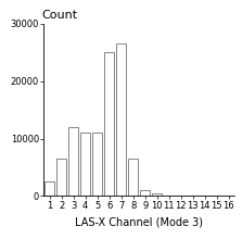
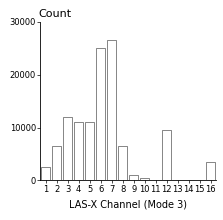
12: 100 -> 9600
16: 0 -> 3400
